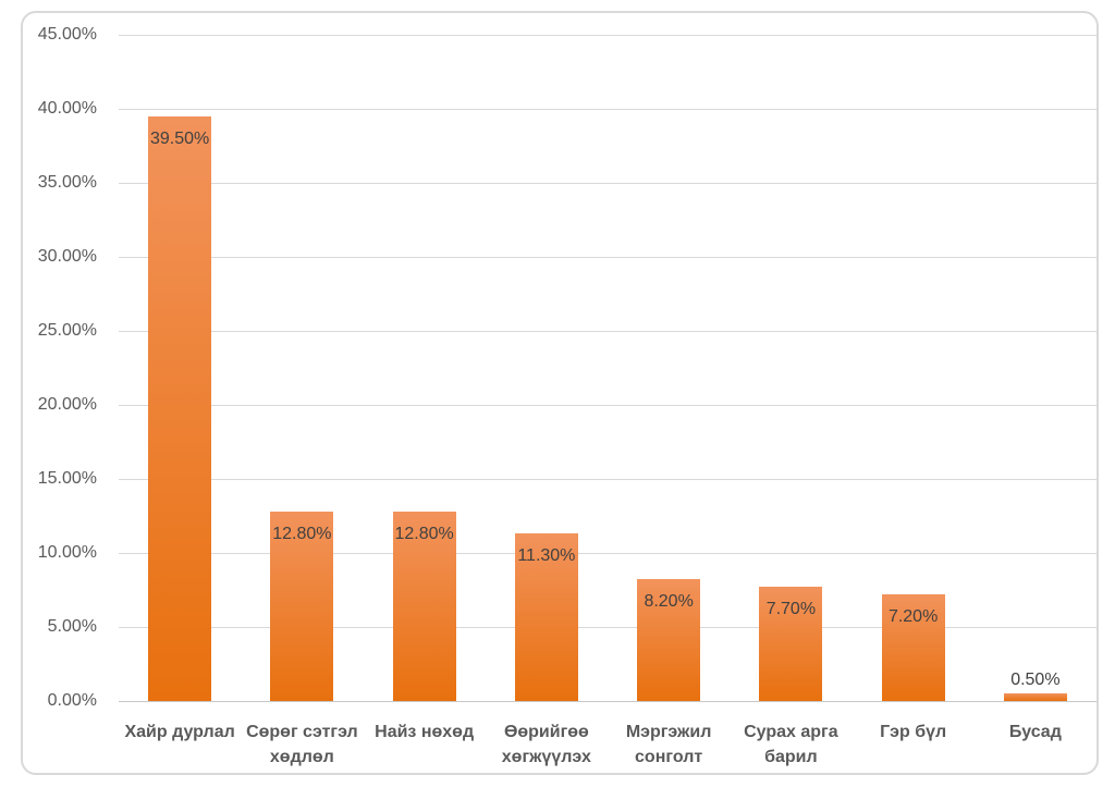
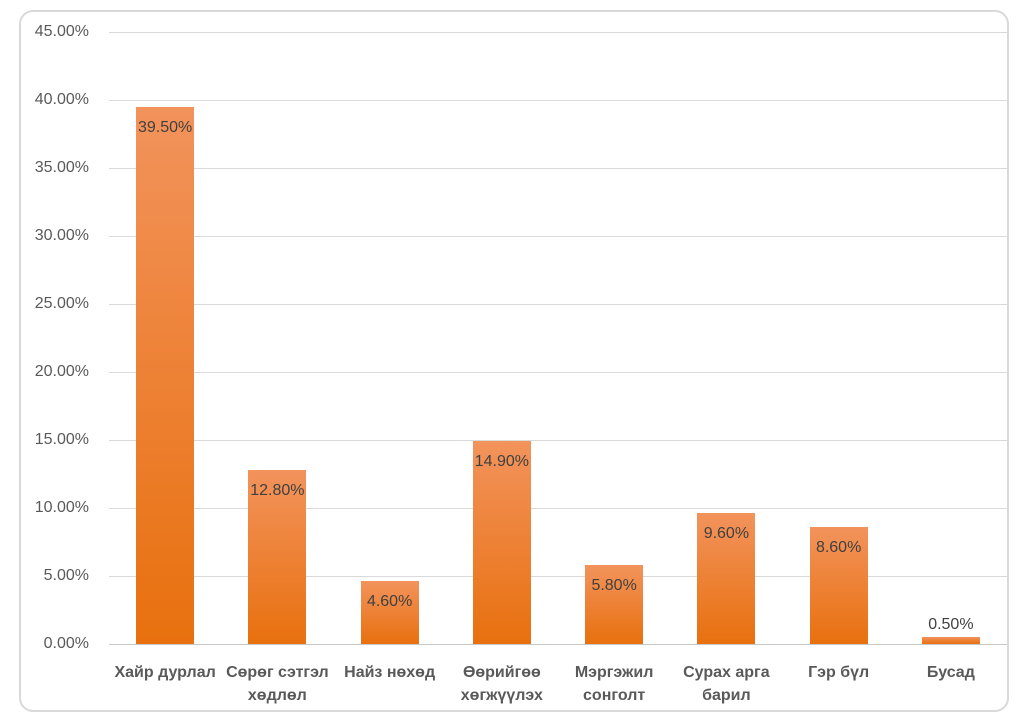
Найз нөхөд: 12.80% -> 4.60%
Өөрийгөө хөгжүүлэх: 11.30% -> 14.90%
Мэргэжил сонголт: 8.20% -> 5.80%
Сурах арга барил: 7.70% -> 9.60%
Гэр бүл: 7.20% -> 8.60%
